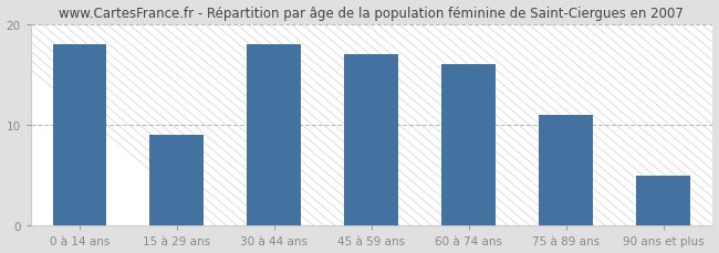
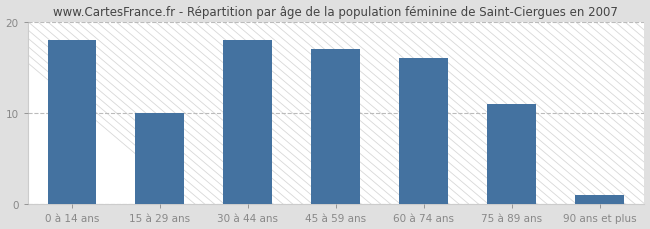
15 à 29 ans: 9 -> 10
90 ans et plus: 5 -> 1
